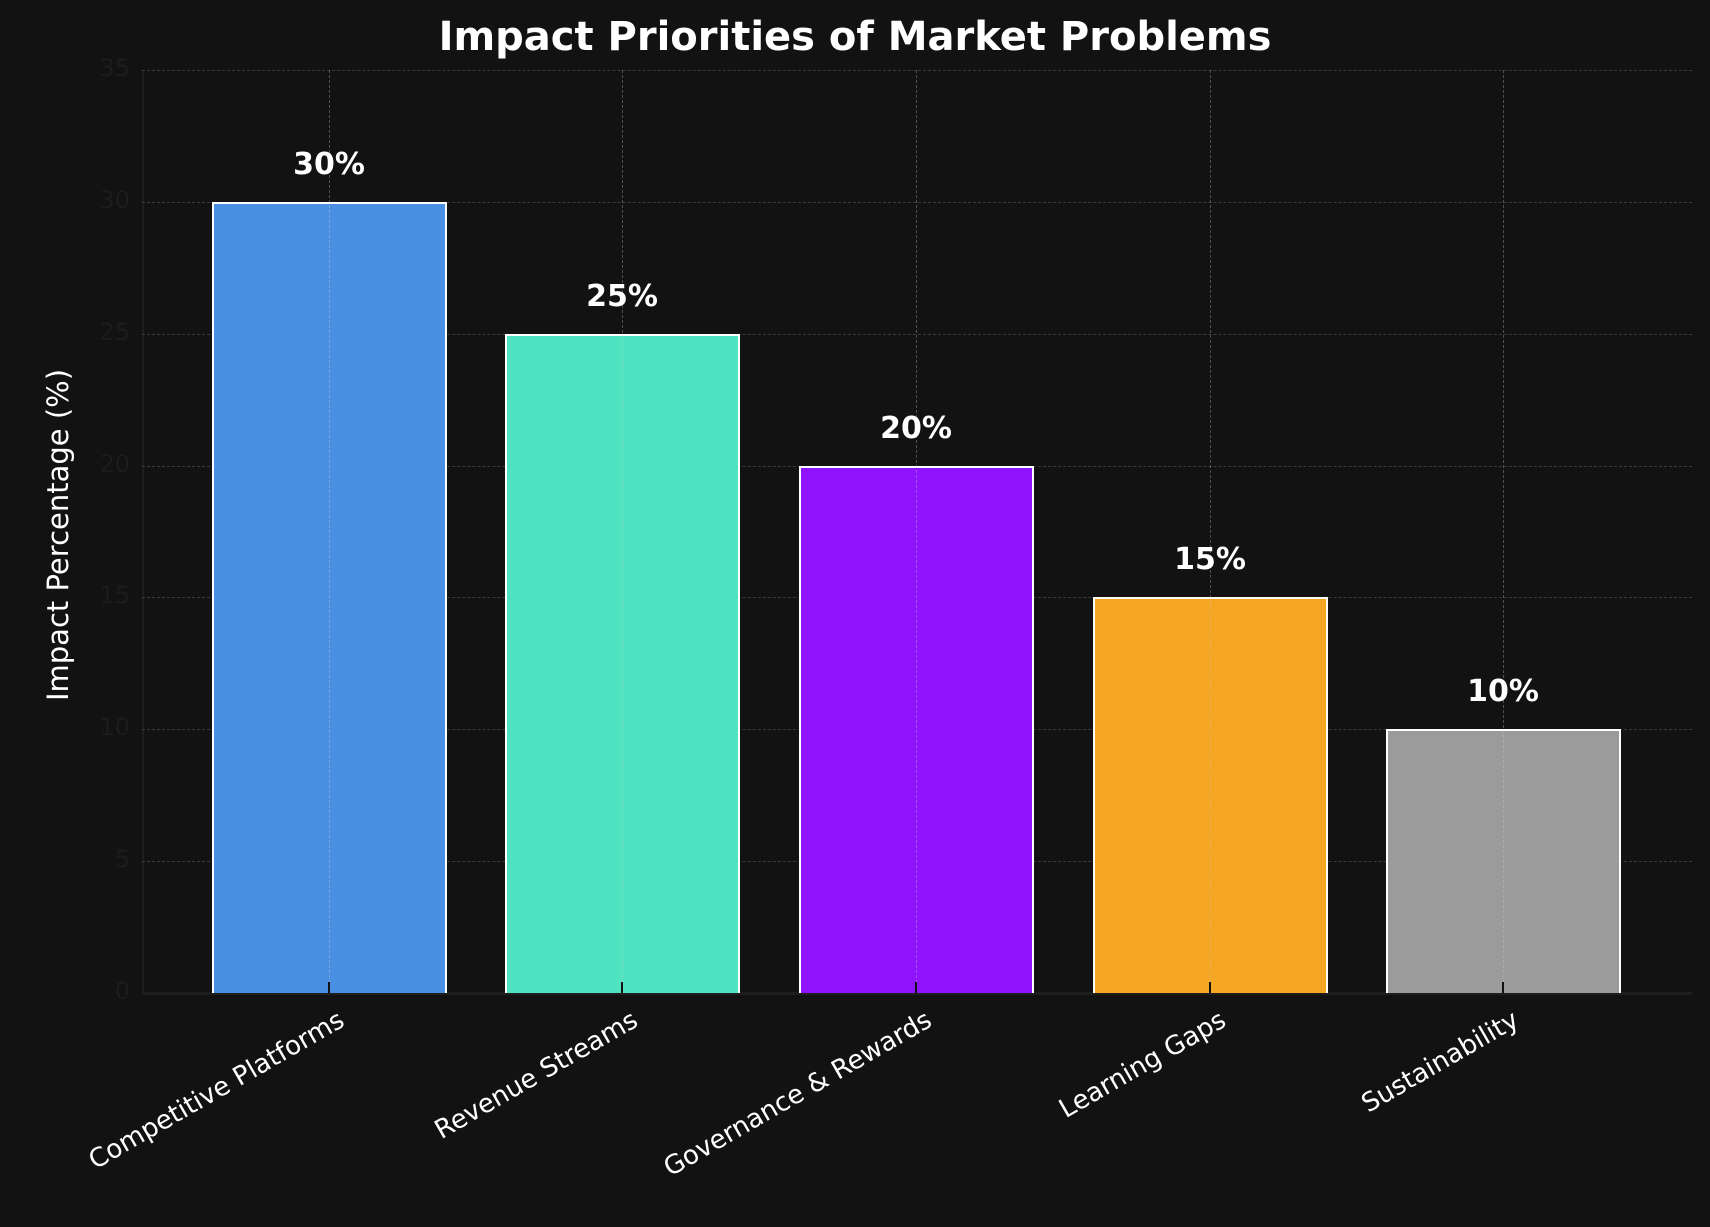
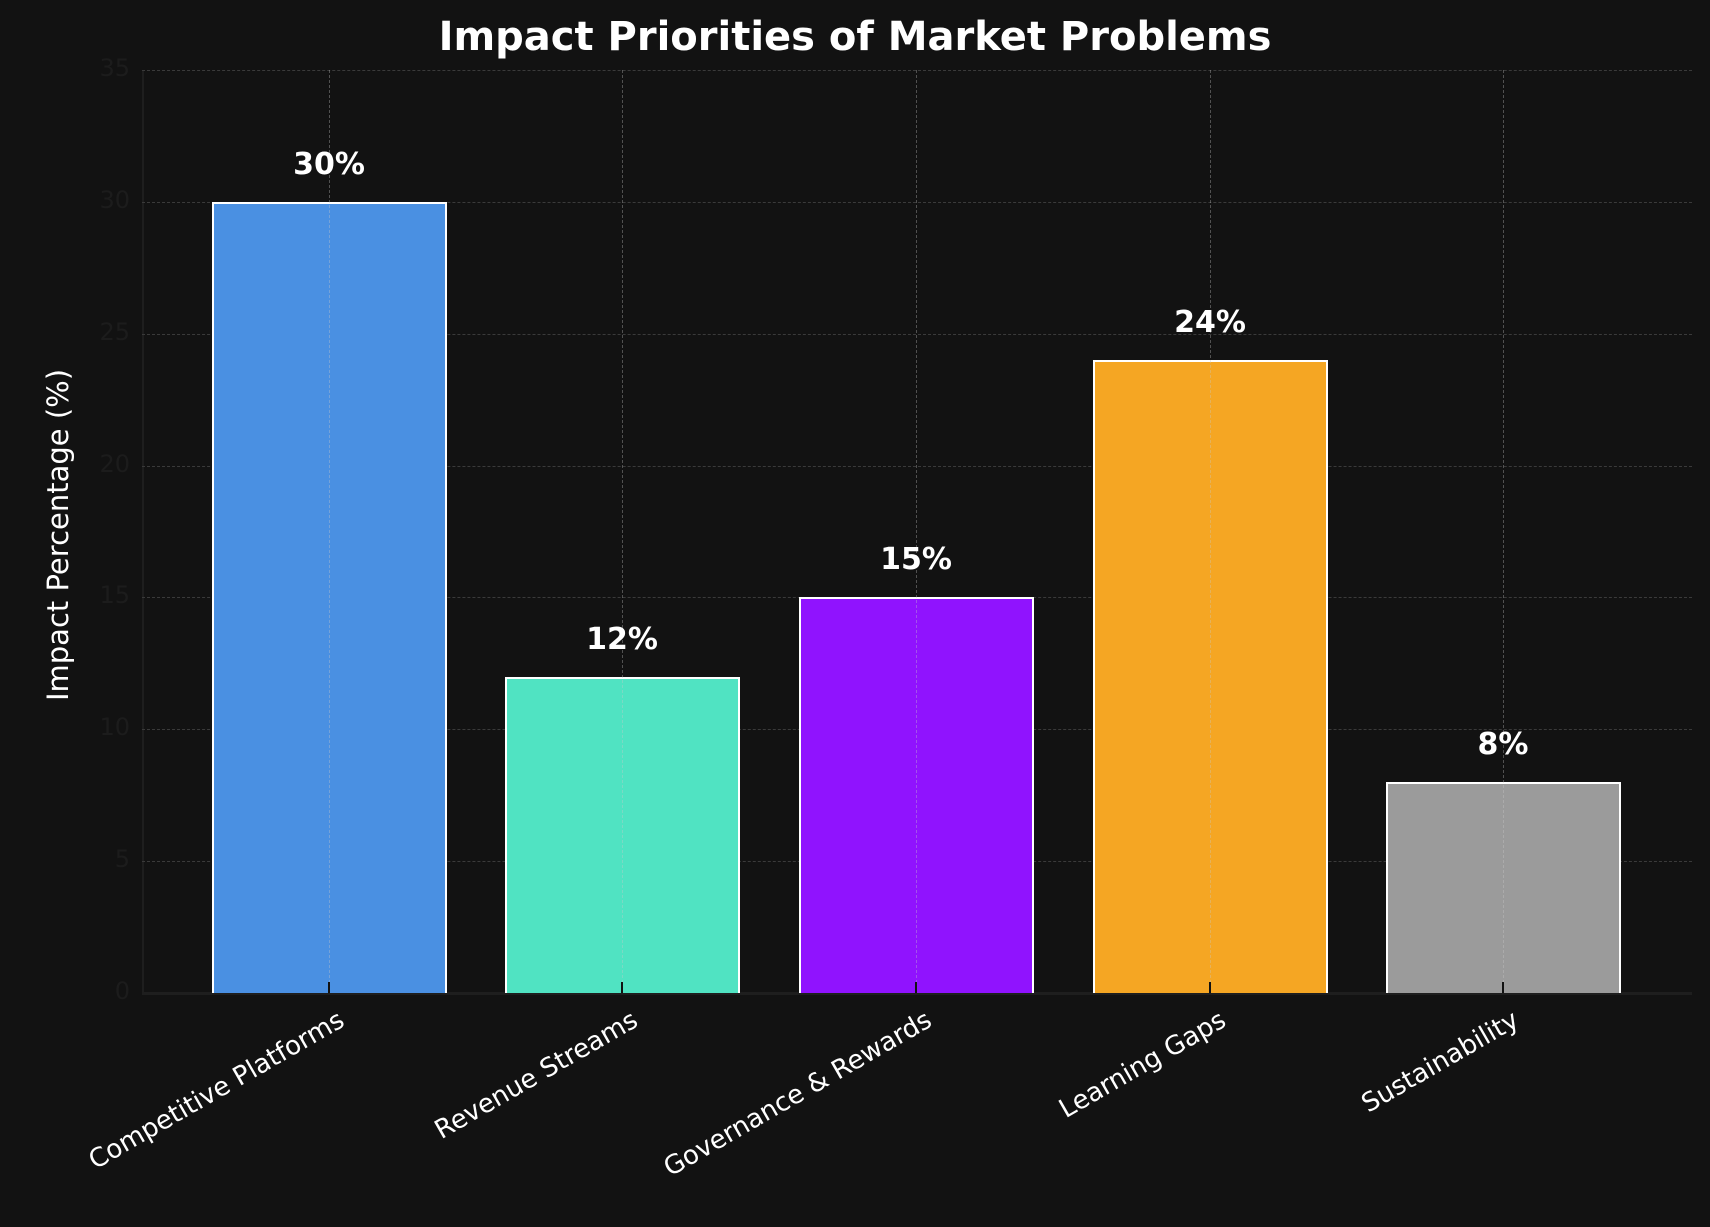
Revenue Streams: 25% -> 12%
Governance & Rewards: 20% -> 15%
Learning Gaps: 15% -> 24%
Sustainability: 10% -> 8%
